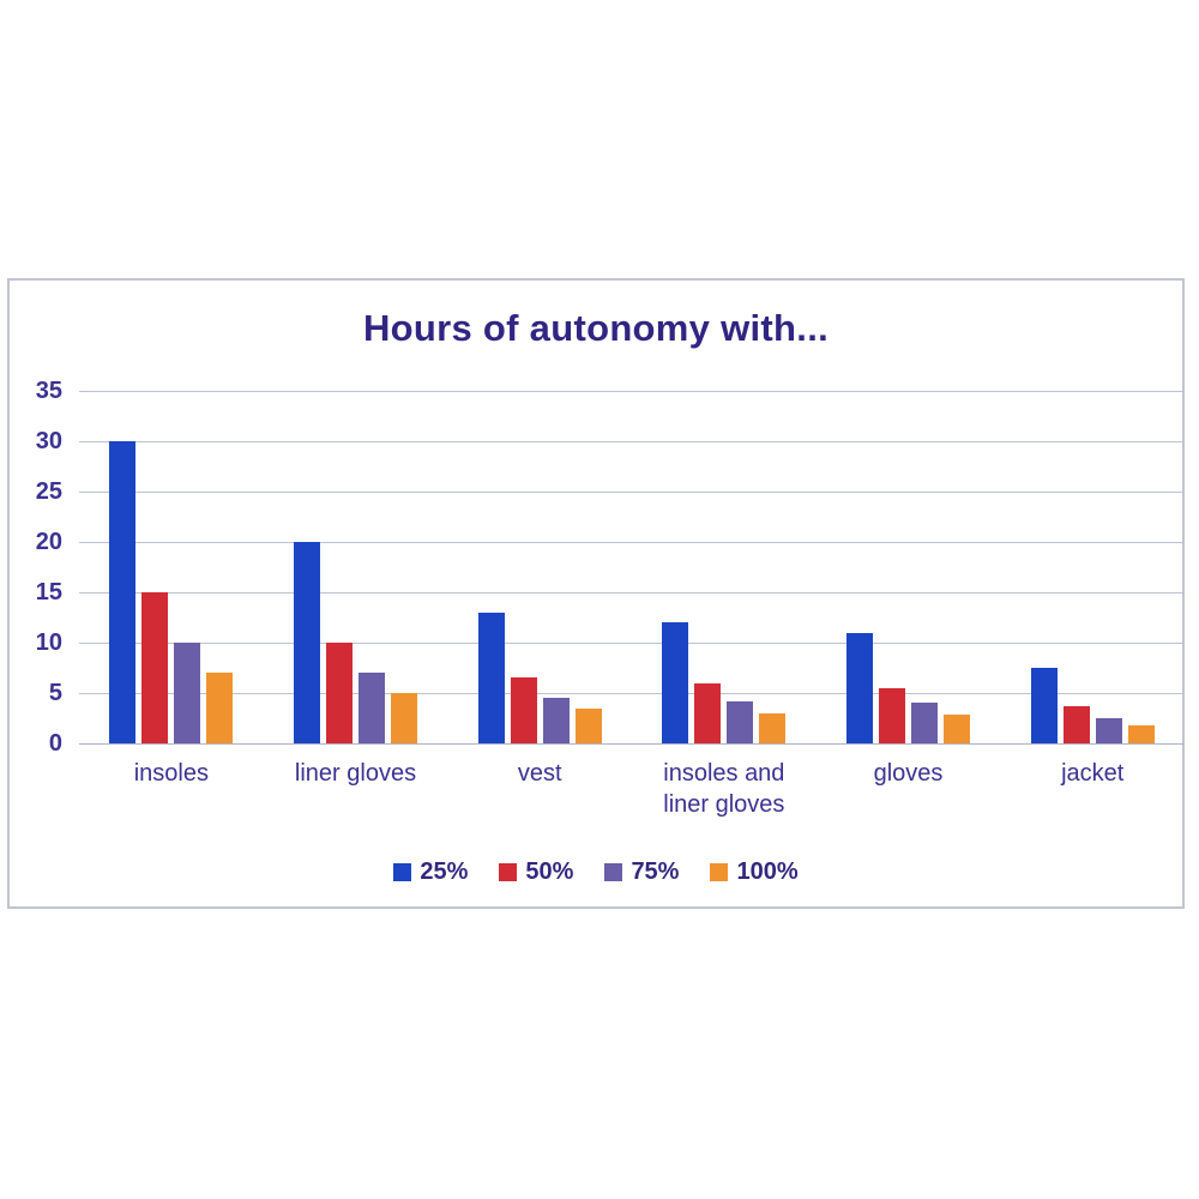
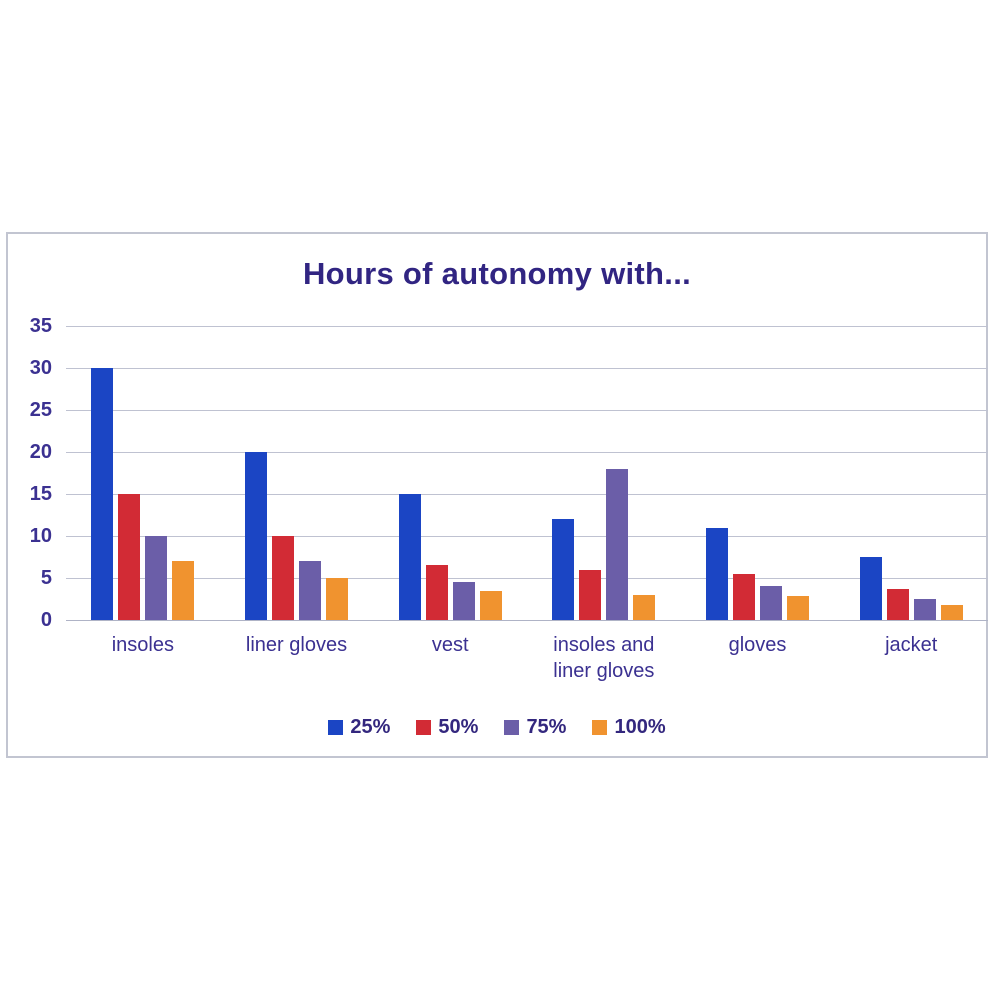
25%/vest: 13 -> 15
75%/insoles and liner gloves: 4 -> 18
